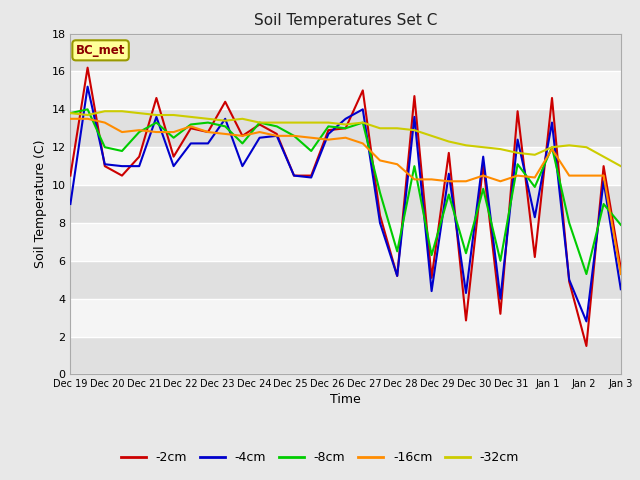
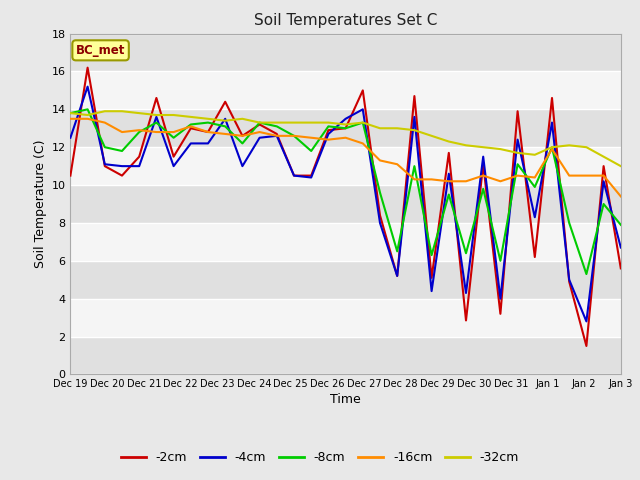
-4cm/Dec 19: 9.0 -> 12.5
-4cm/Jan 3: 4.5 -> 6.7
-16cm/Jan 3: 5.3 -> 9.4
